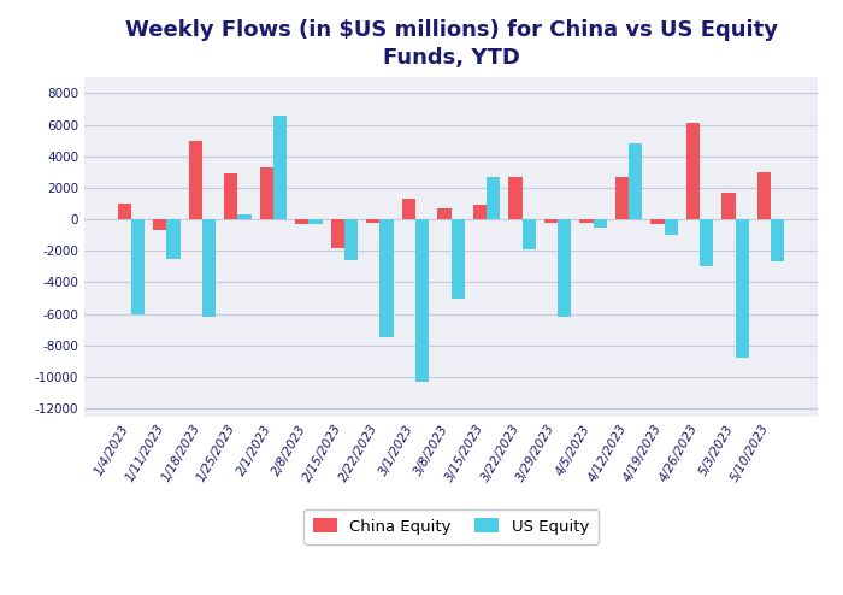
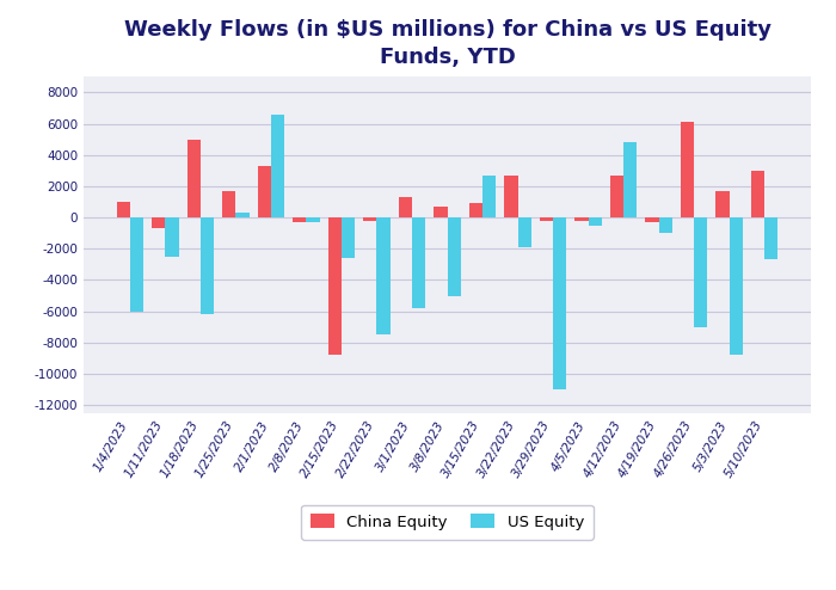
China Equity/1/25/2023: 2900 -> 1700
China Equity/2/15/2023: -1800 -> -8800
US Equity/3/1/2023: -10300 -> -5800
US Equity/3/29/2023: -6200 -> -11000
US Equity/4/26/2023: -3000 -> -7000
